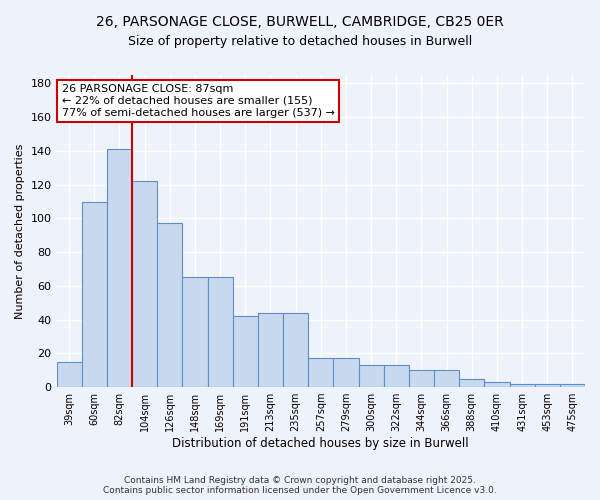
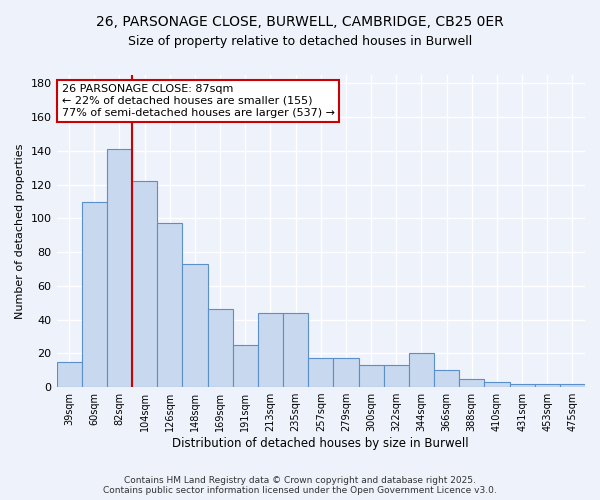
148sqm: 65 -> 73
169sqm: 65 -> 46
191sqm: 42 -> 25
344sqm: 10 -> 20
